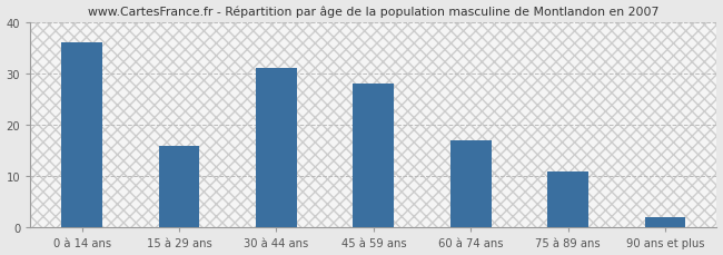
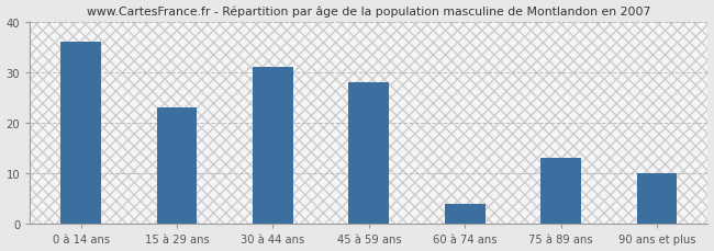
15 à 29 ans: 16 -> 23
60 à 74 ans: 17 -> 4
75 à 89 ans: 11 -> 13
90 ans et plus: 2 -> 10
